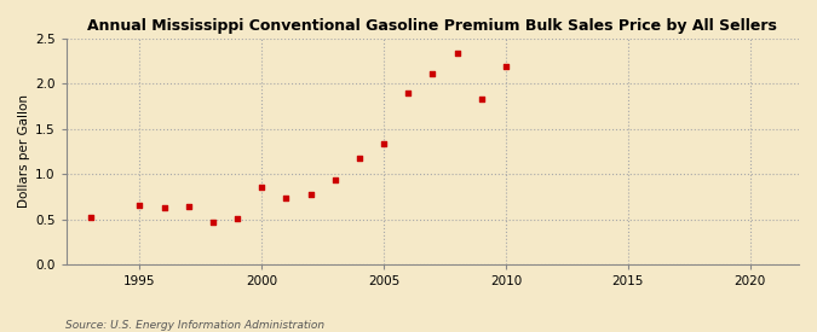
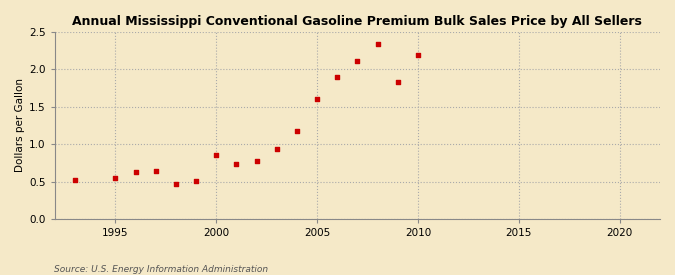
1995: 0.66 -> 0.55
2005: 1.34 -> 1.61
